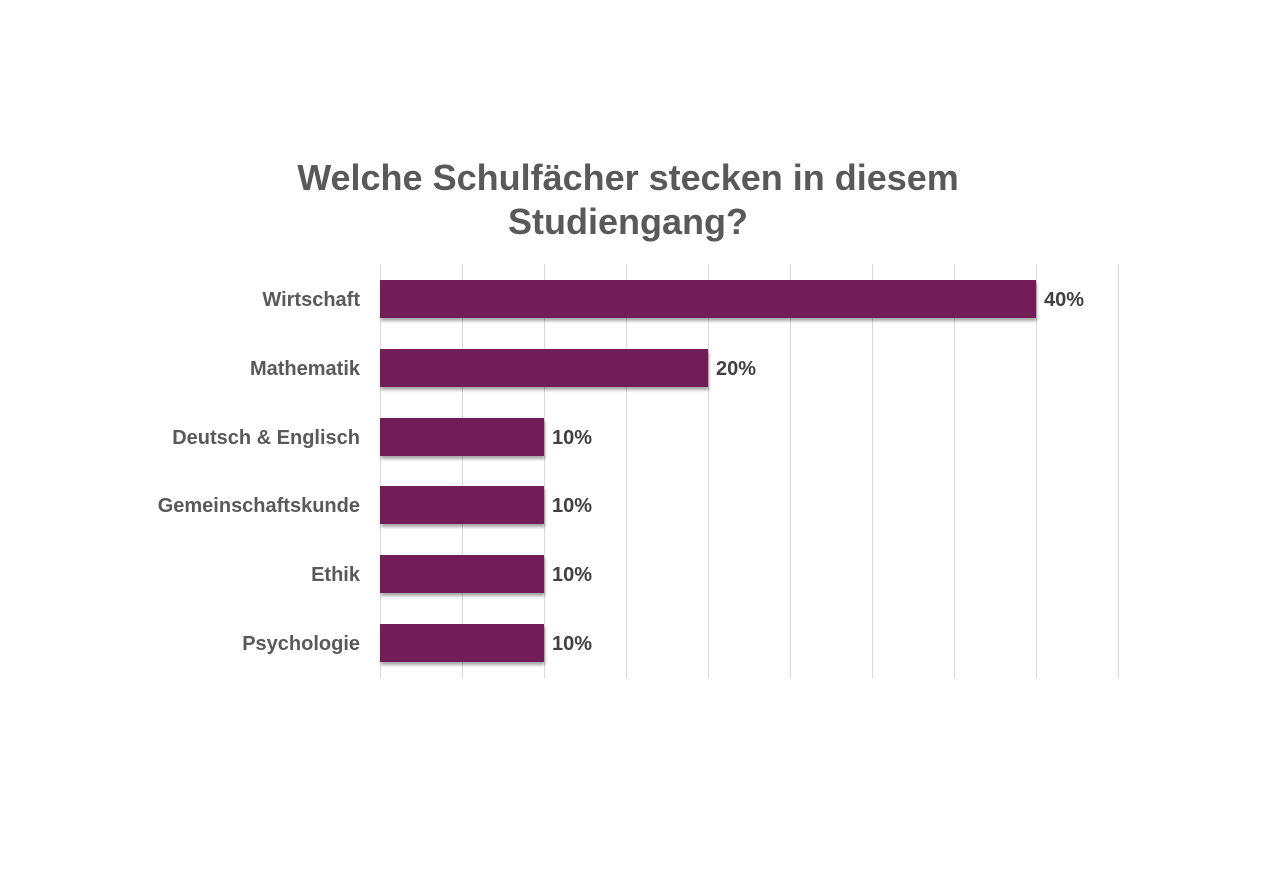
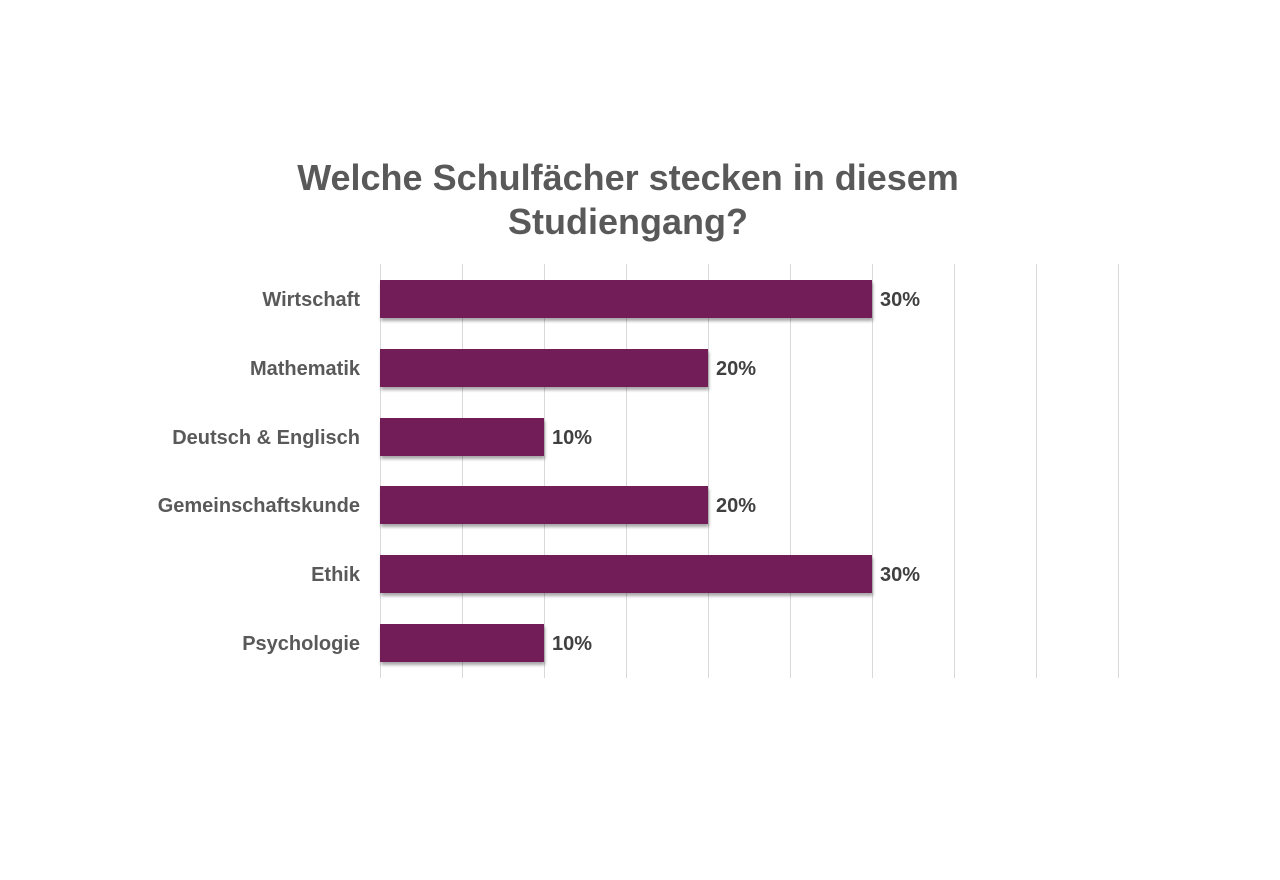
Wirtschaft: 40% -> 30%
Gemeinschaftskunde: 10% -> 20%
Ethik: 10% -> 30%
